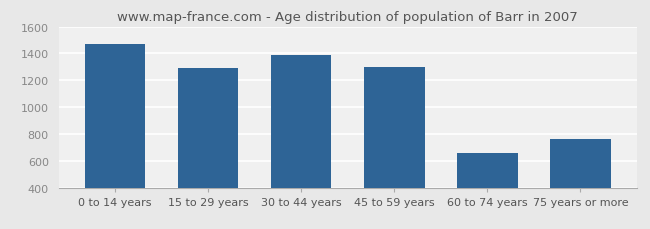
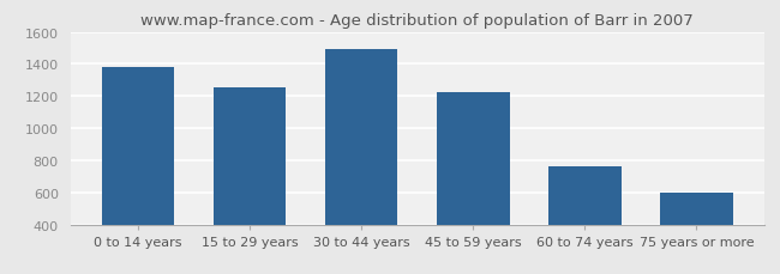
0 to 14 years: 1470 -> 1380
15 to 29 years: 1290 -> 1250
30 to 44 years: 1390 -> 1490
45 to 59 years: 1300 -> 1230
60 to 74 years: 660 -> 760
75 years or more: 760 -> 600
